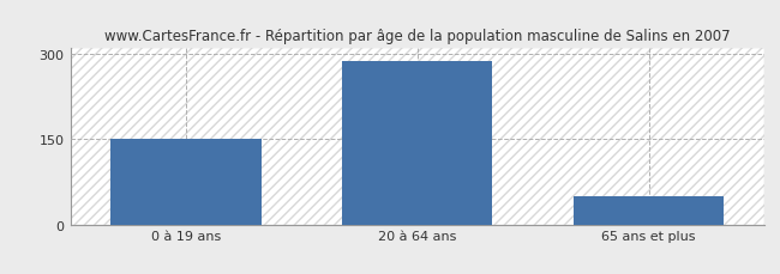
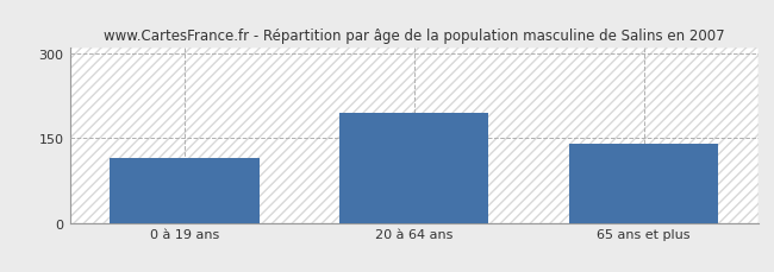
0 à 19 ans: 150 -> 115
20 à 64 ans: 287 -> 195
65 ans et plus: 50 -> 140
